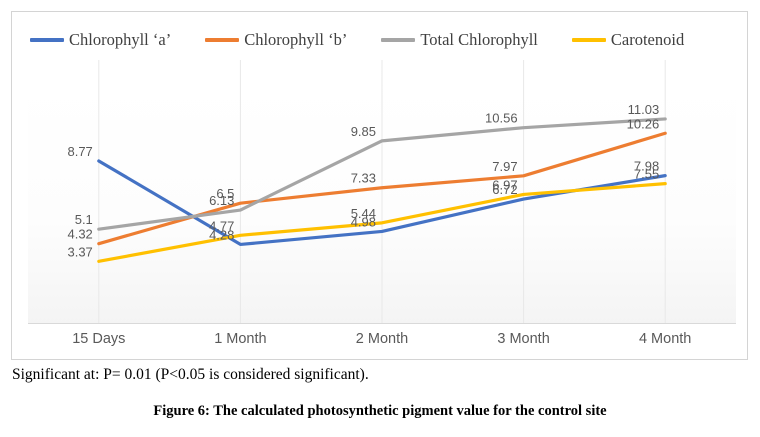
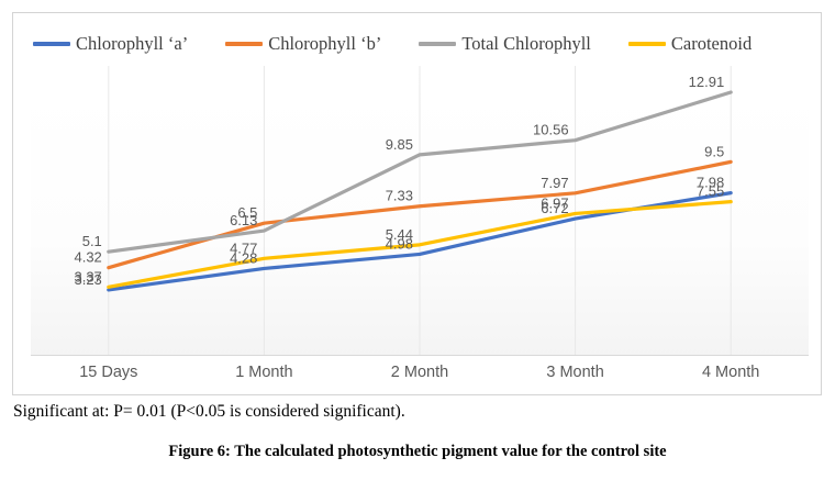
Chlorophyll ‘a’/15 Days: 8.77 -> 3.23
Chlorophyll ‘b’/4 Month: 10.26 -> 9.5
Total Chlorophyll/4 Month: 11.03 -> 12.91
